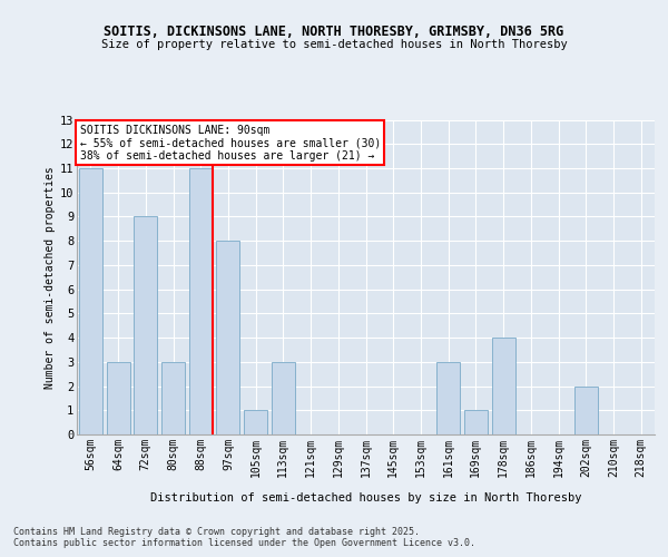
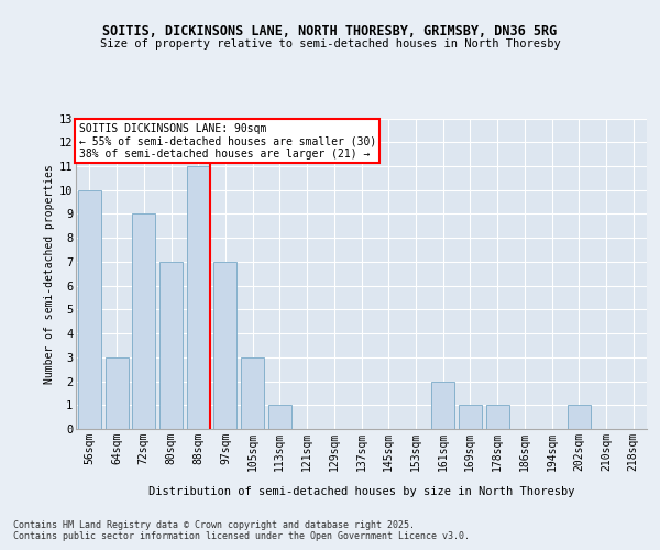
56sqm: 11 -> 10
80sqm: 3 -> 7
97sqm: 8 -> 7
105sqm: 1 -> 3
113sqm: 3 -> 1
161sqm: 3 -> 2
178sqm: 4 -> 1
202sqm: 2 -> 1
